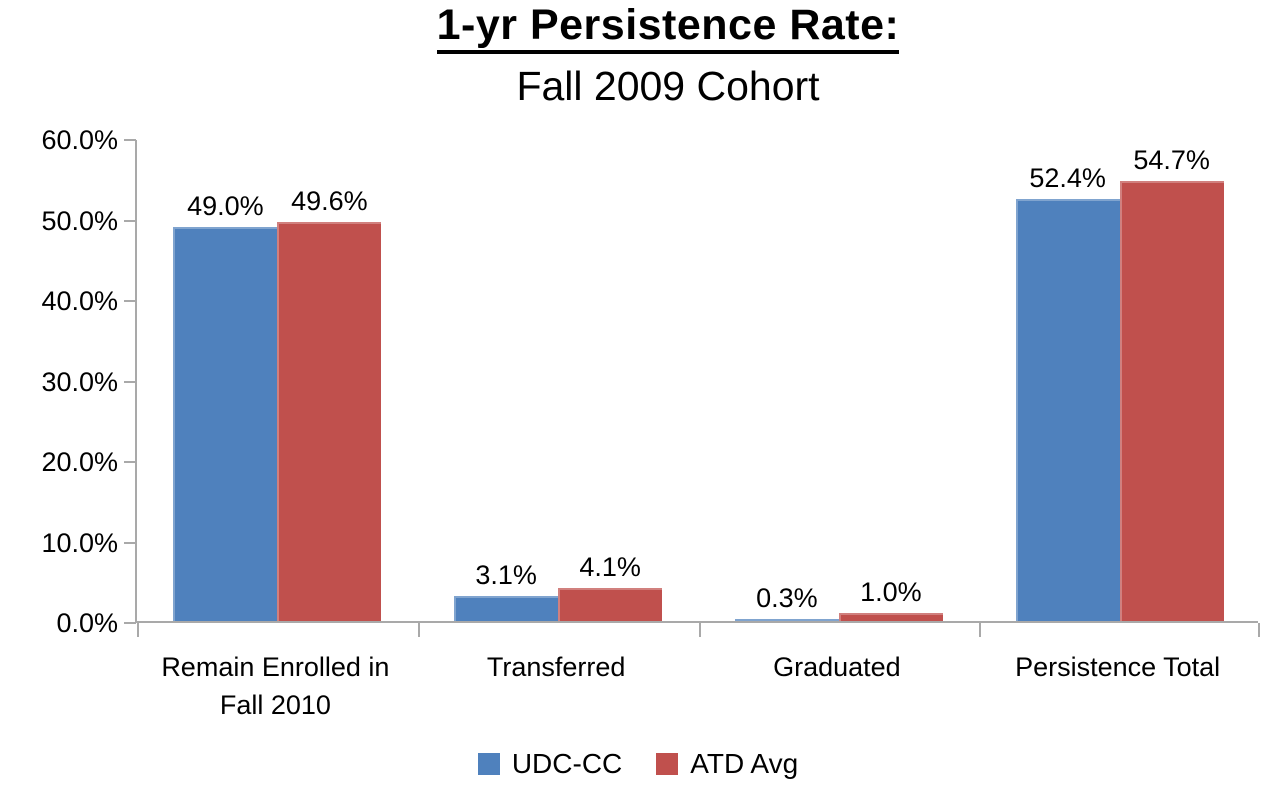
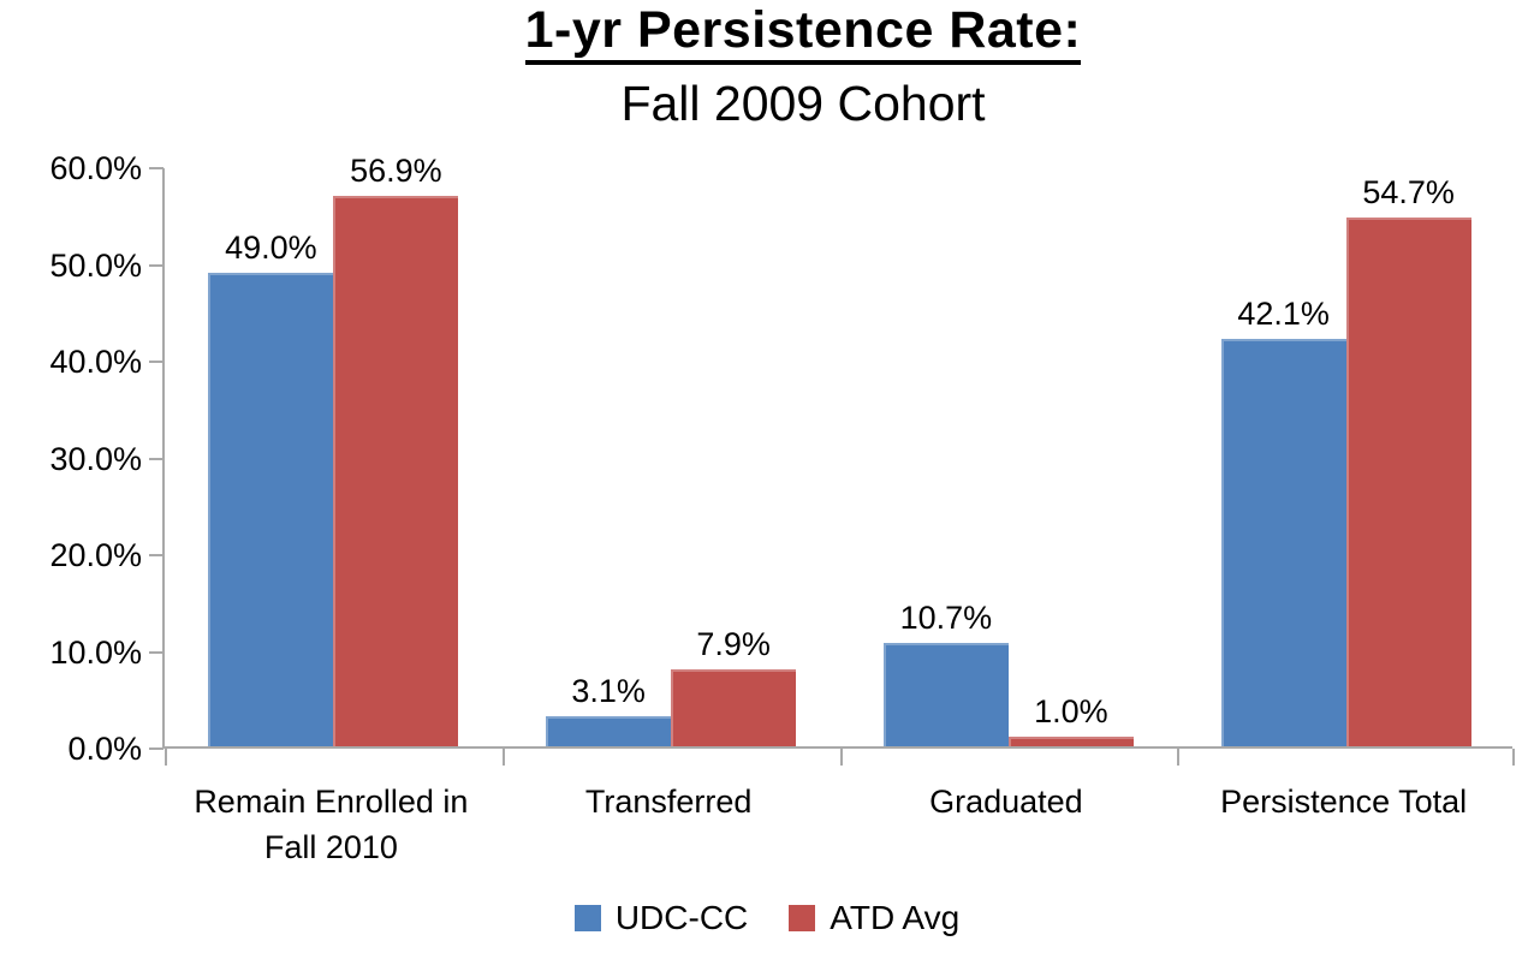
ATD Avg/Remain Enrolled in Fall 2010: 49.6% -> 56.9%
ATD Avg/Transferred: 4.1% -> 7.9%
UDC-CC/Graduated: 0.3% -> 10.7%
UDC-CC/Persistence Total: 52.4% -> 42.1%
